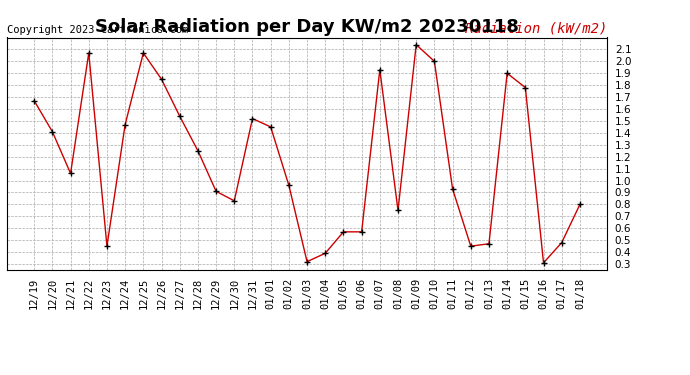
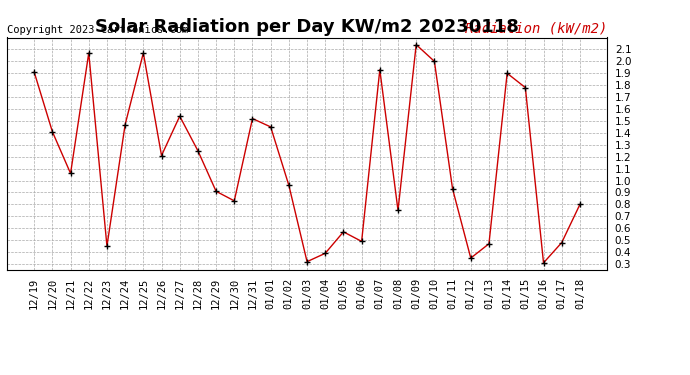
12/19: 1.67 -> 1.91
12/26: 1.85 -> 1.21
01/06: 0.57 -> 0.49
01/12: 0.45 -> 0.35
